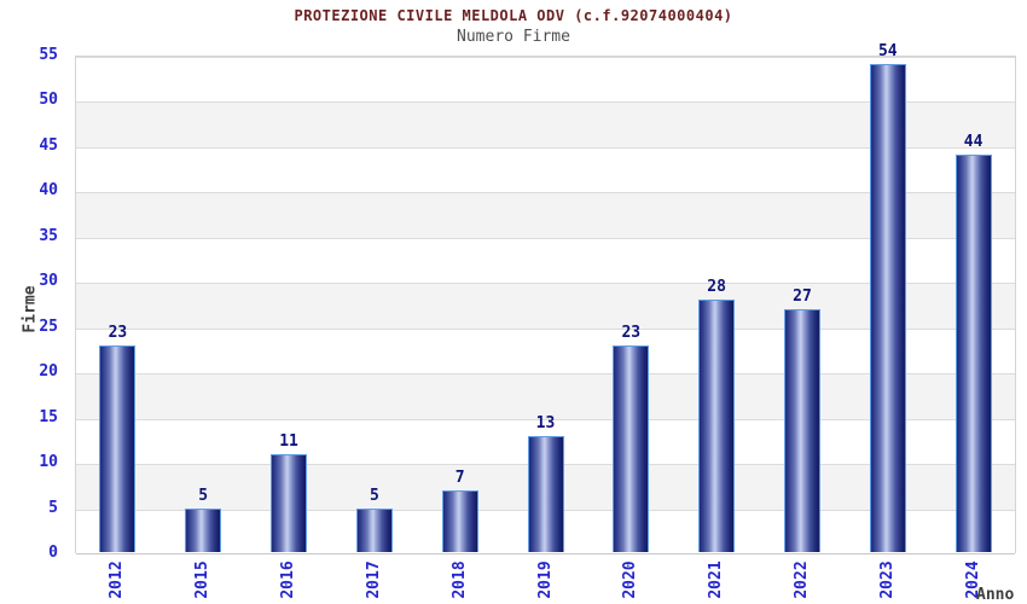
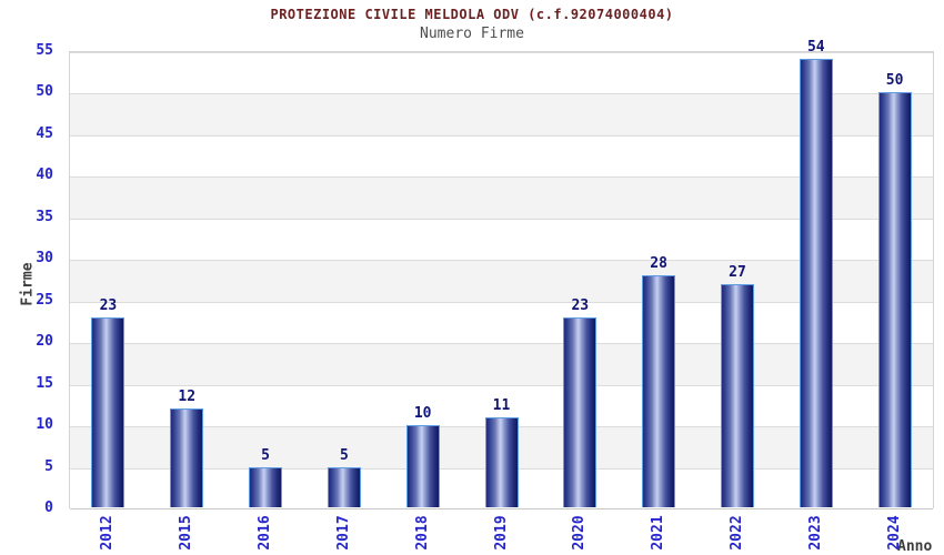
2015: 5 -> 12
2016: 11 -> 5
2018: 7 -> 10
2019: 13 -> 11
2024: 44 -> 50
